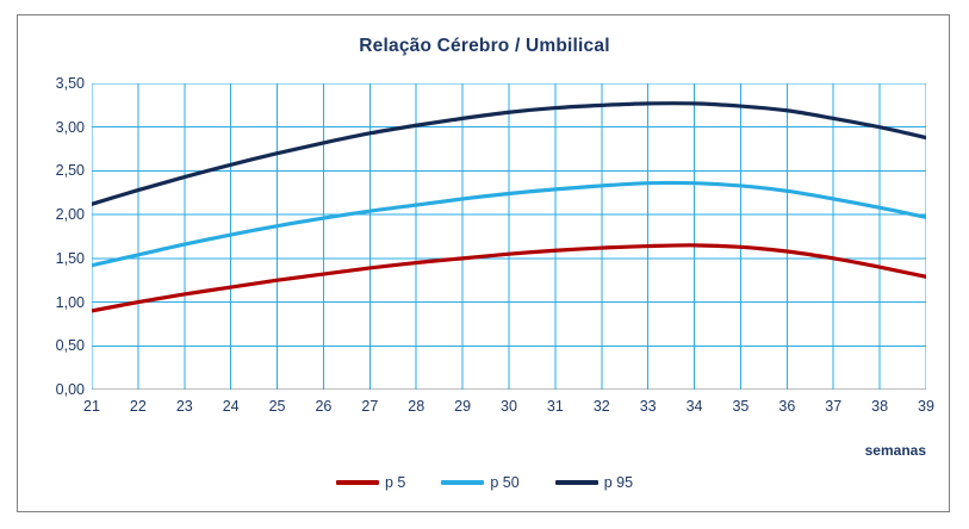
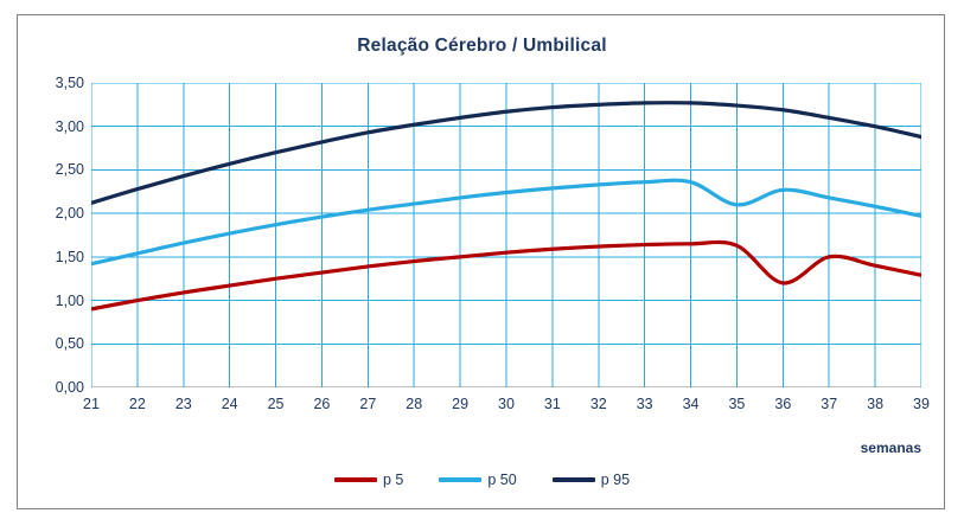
p 50/35: 2,3 -> 2,1
p 5/36: 1,6 -> 1,2
